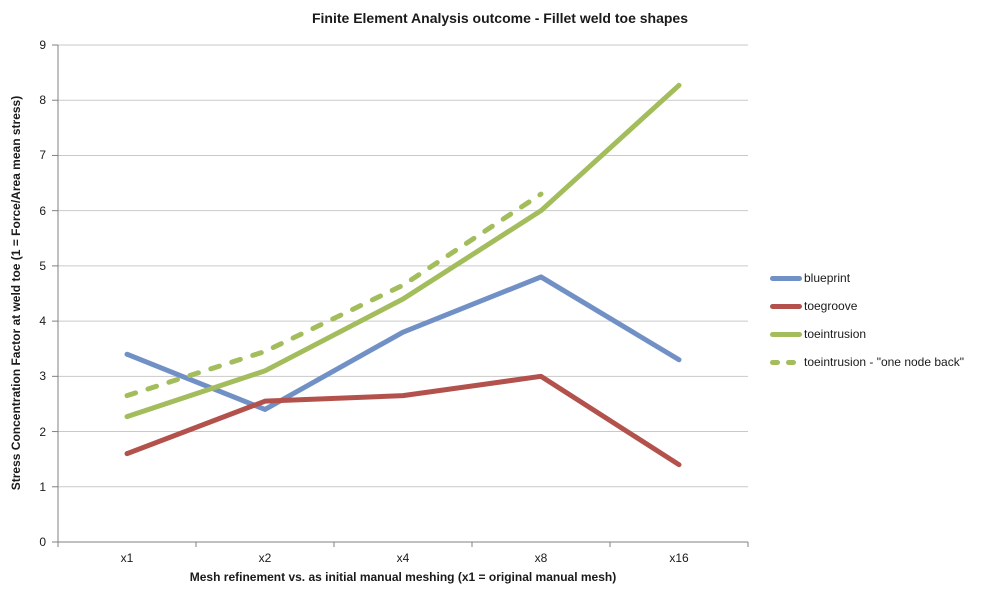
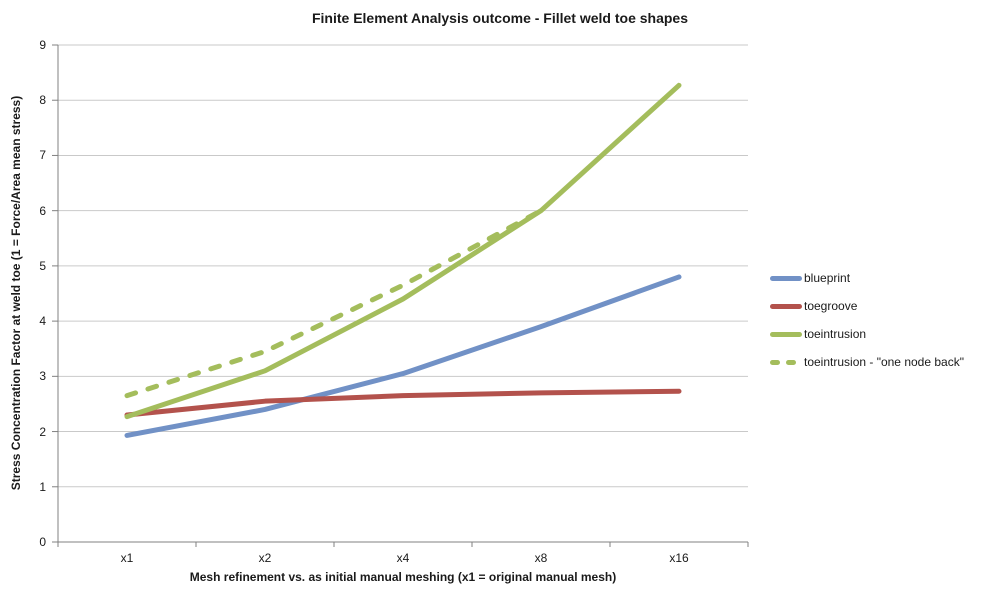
blueprint/x1: 3.4 -> 1.9
toegroove/x1: 1.6 -> 2.3
blueprint/x4: 3.8 -> 3.0
blueprint/x8: 4.8 -> 3.9
toegroove/x8: 3.0 -> 2.7
toeintrusion - "one node back"/x8: 6.3 -> 6.0
blueprint/x16: 3.3 -> 4.8
toegroove/x16: 1.4 -> 2.7
